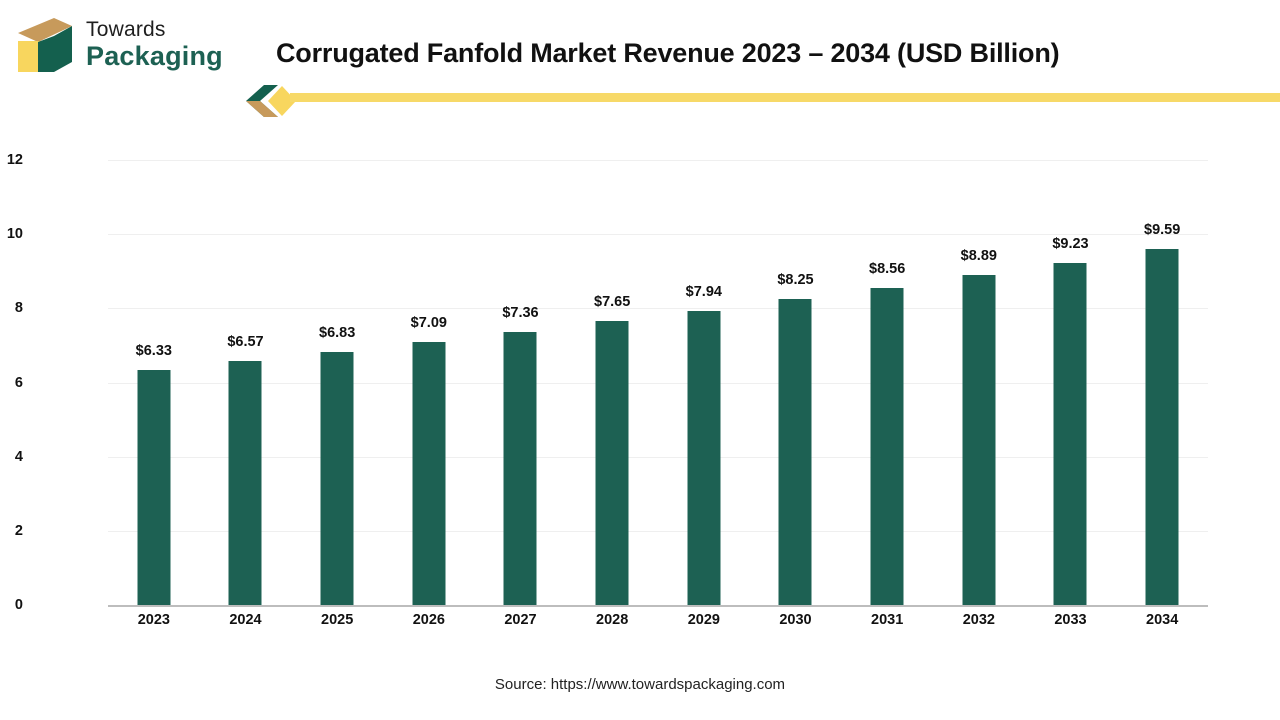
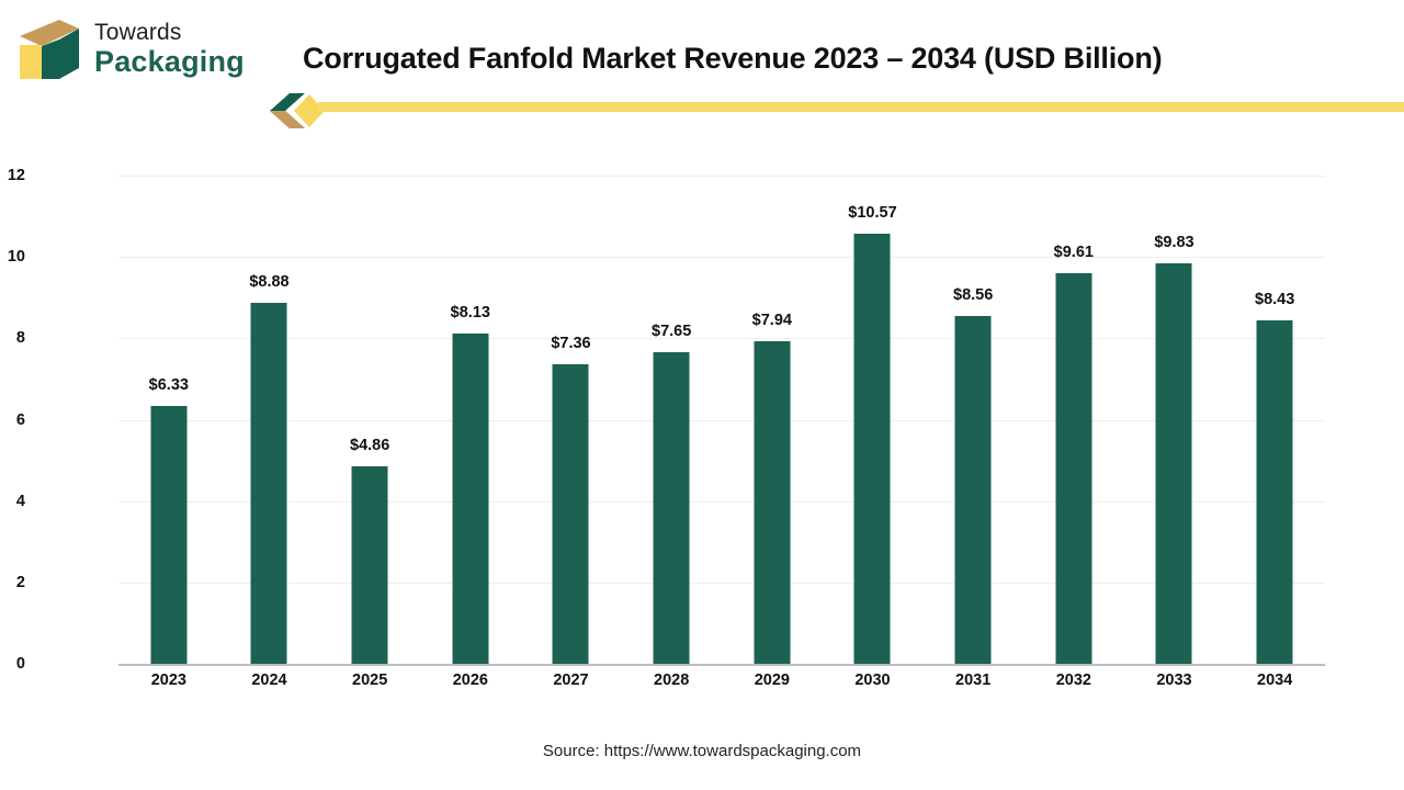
2024: $6.57 -> $8.88
2025: $6.83 -> $4.86
2026: $7.09 -> $8.13
2030: $8.25 -> $10.57
2032: $8.89 -> $9.61
2033: $9.23 -> $9.83
2034: $9.59 -> $8.43
